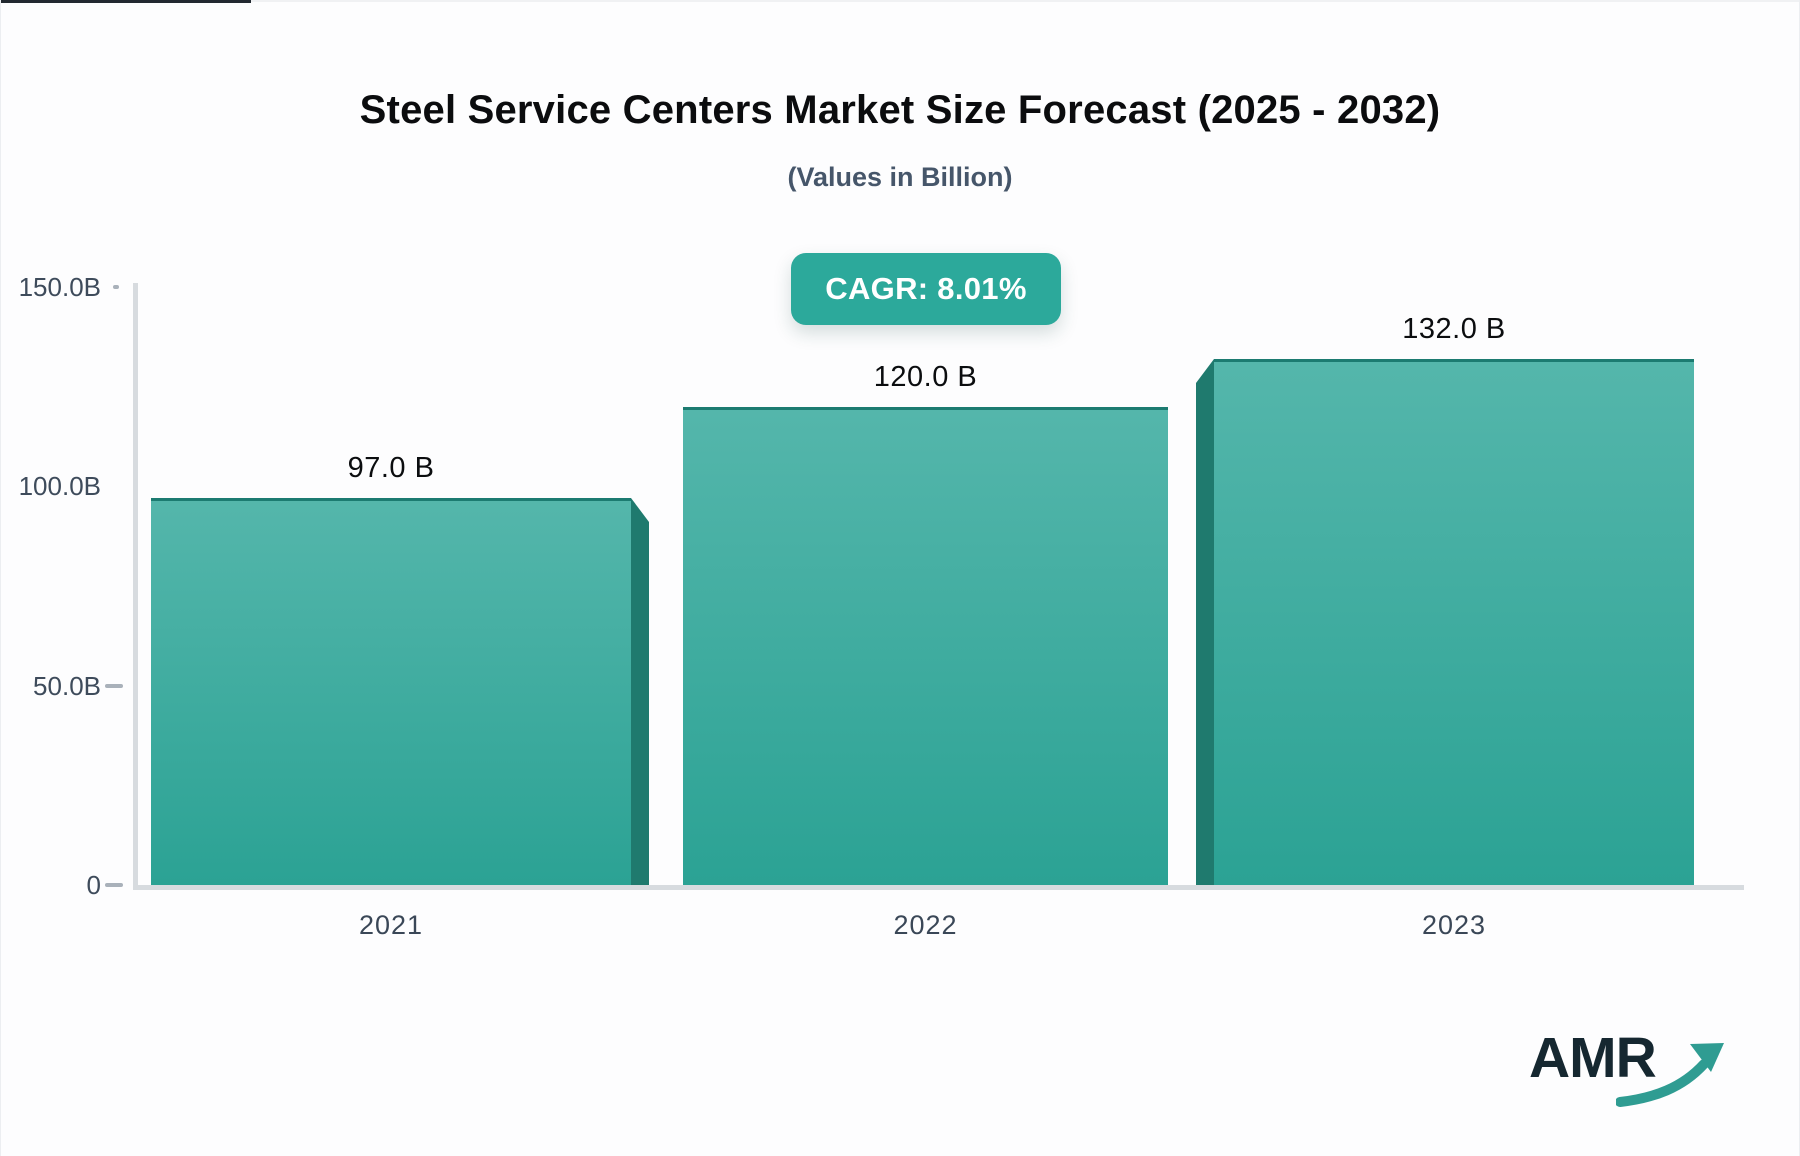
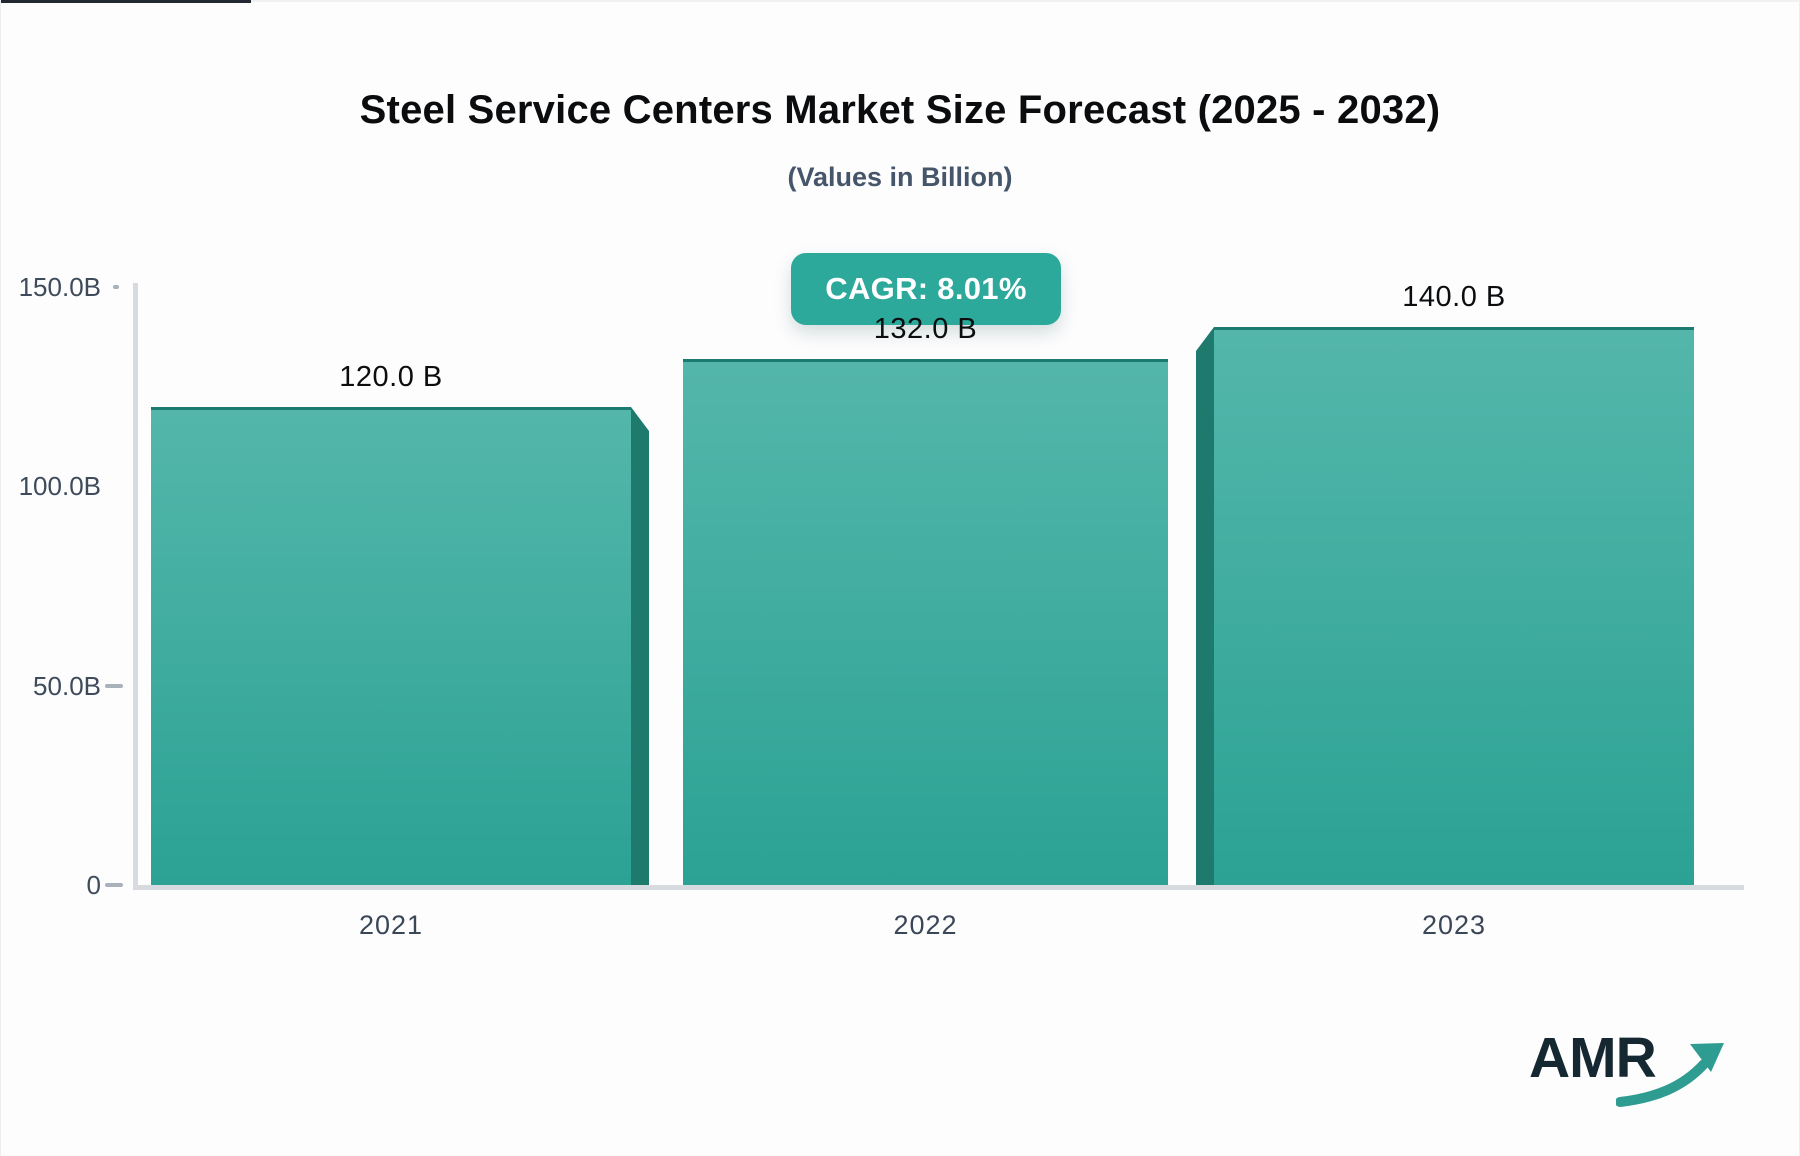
2021: 97.0 -> 120.0
2022: 120.0 -> 132.0
2023: 132.0 -> 140.0
